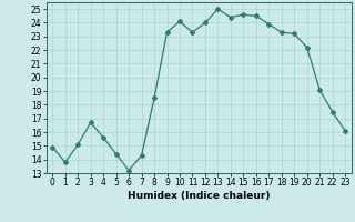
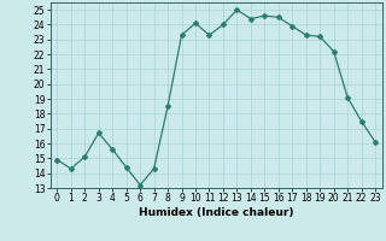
1: 13.8 -> 14.3
